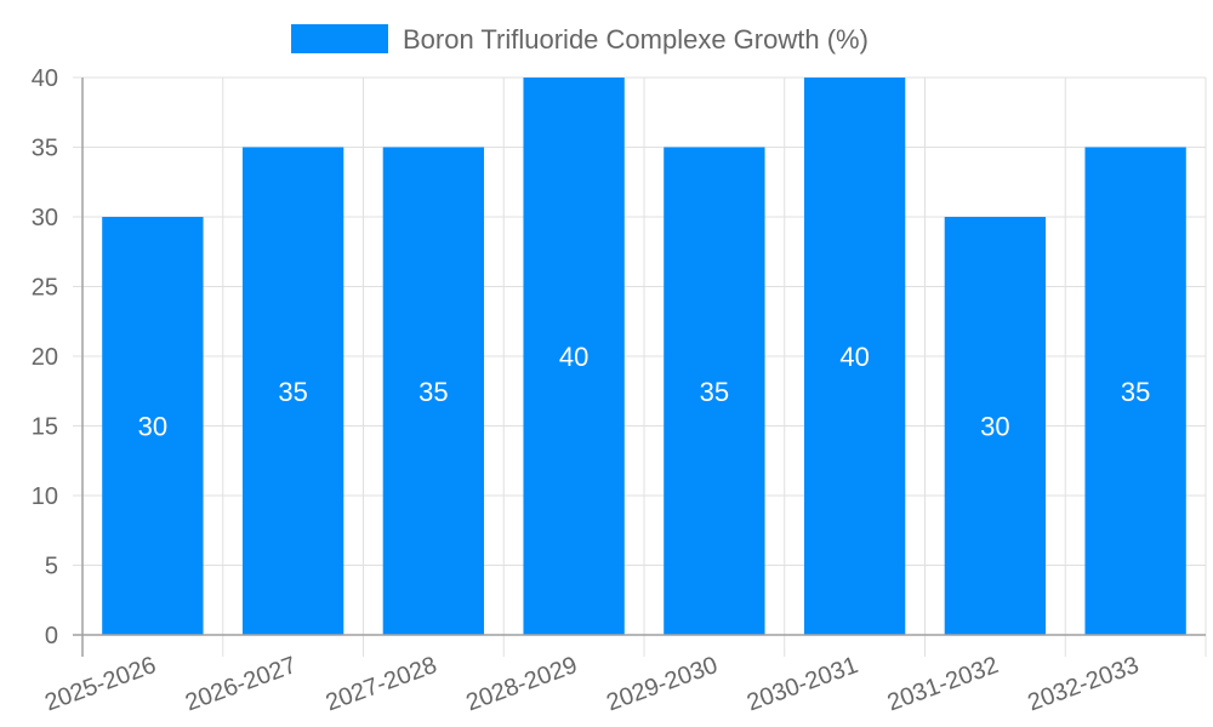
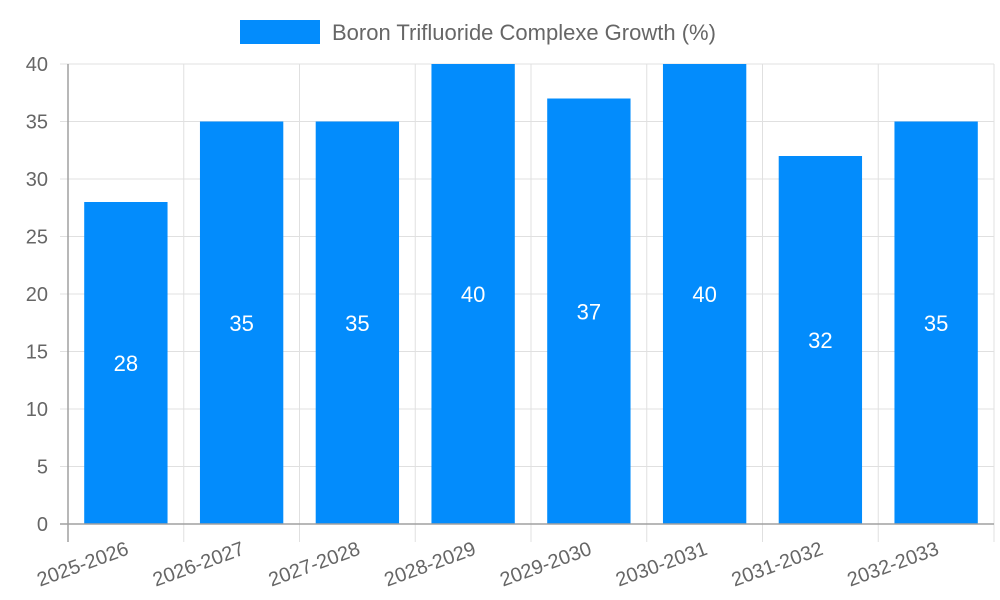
2025-2026: 30 -> 28
2029-2030: 35 -> 37
2031-2032: 30 -> 32
